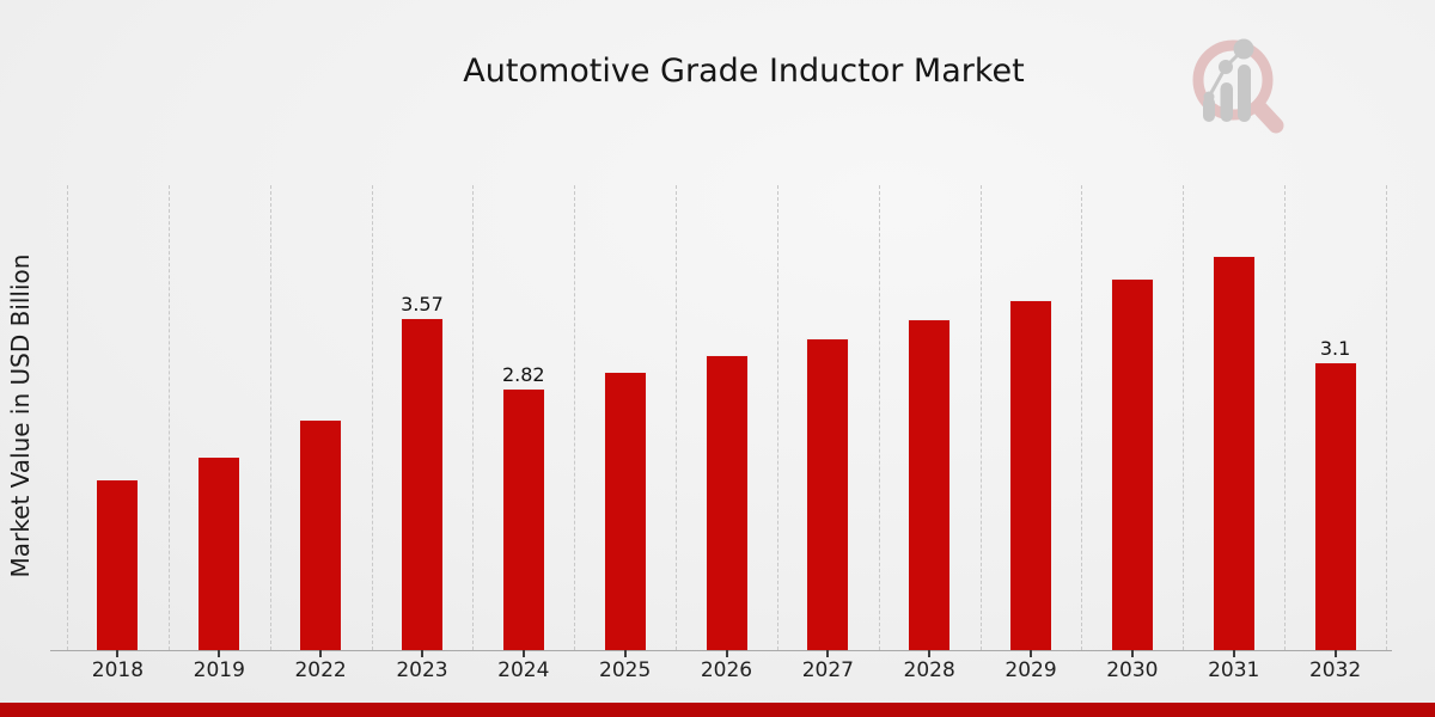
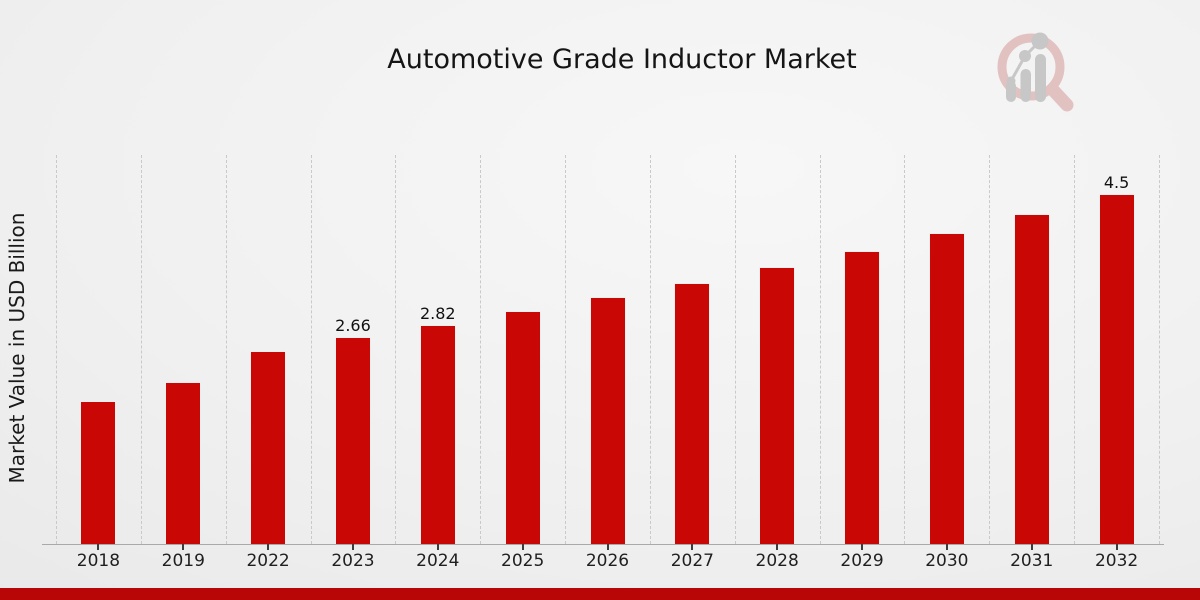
2023: 3.57 -> 2.66
2032: 3.1 -> 4.5
